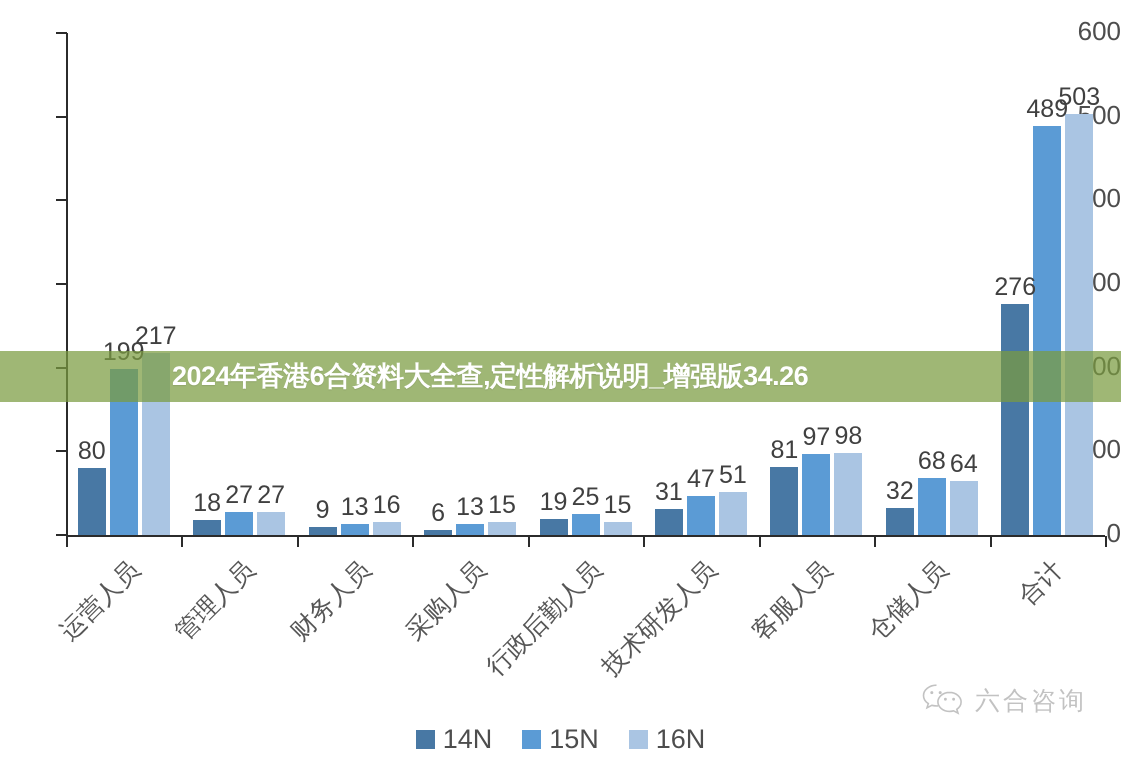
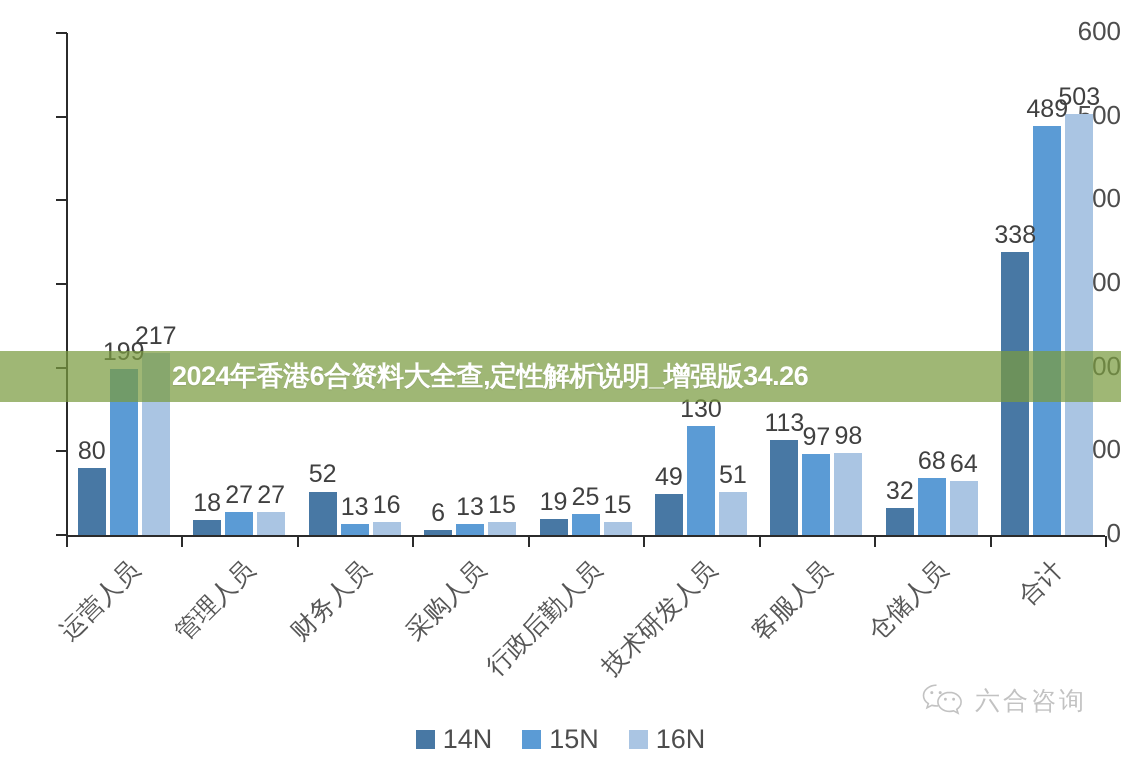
14N/财务人员: 9 -> 52
14N/技术研发人员: 31 -> 49
15N/技术研发人员: 47 -> 130
14N/客服人员: 81 -> 113
14N/合计: 276 -> 338
